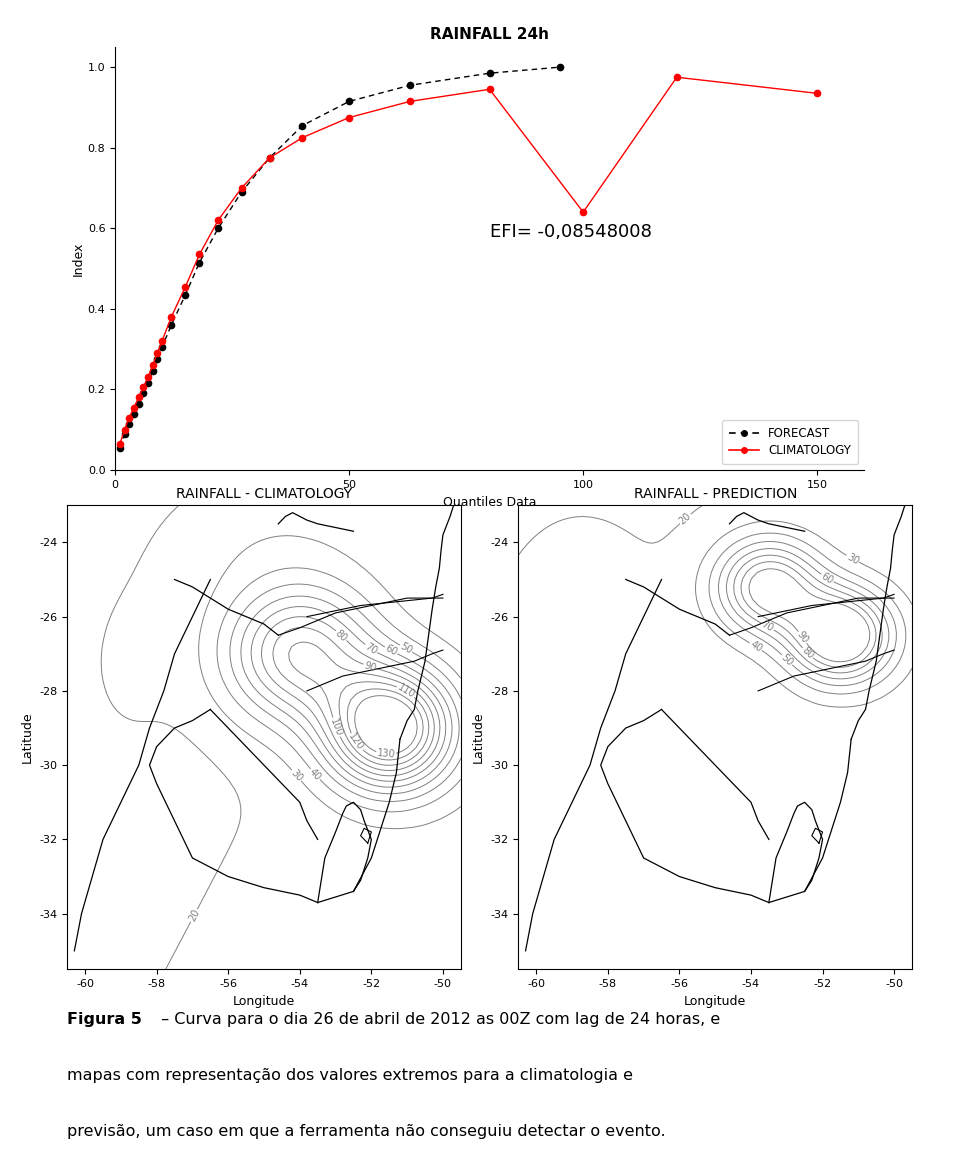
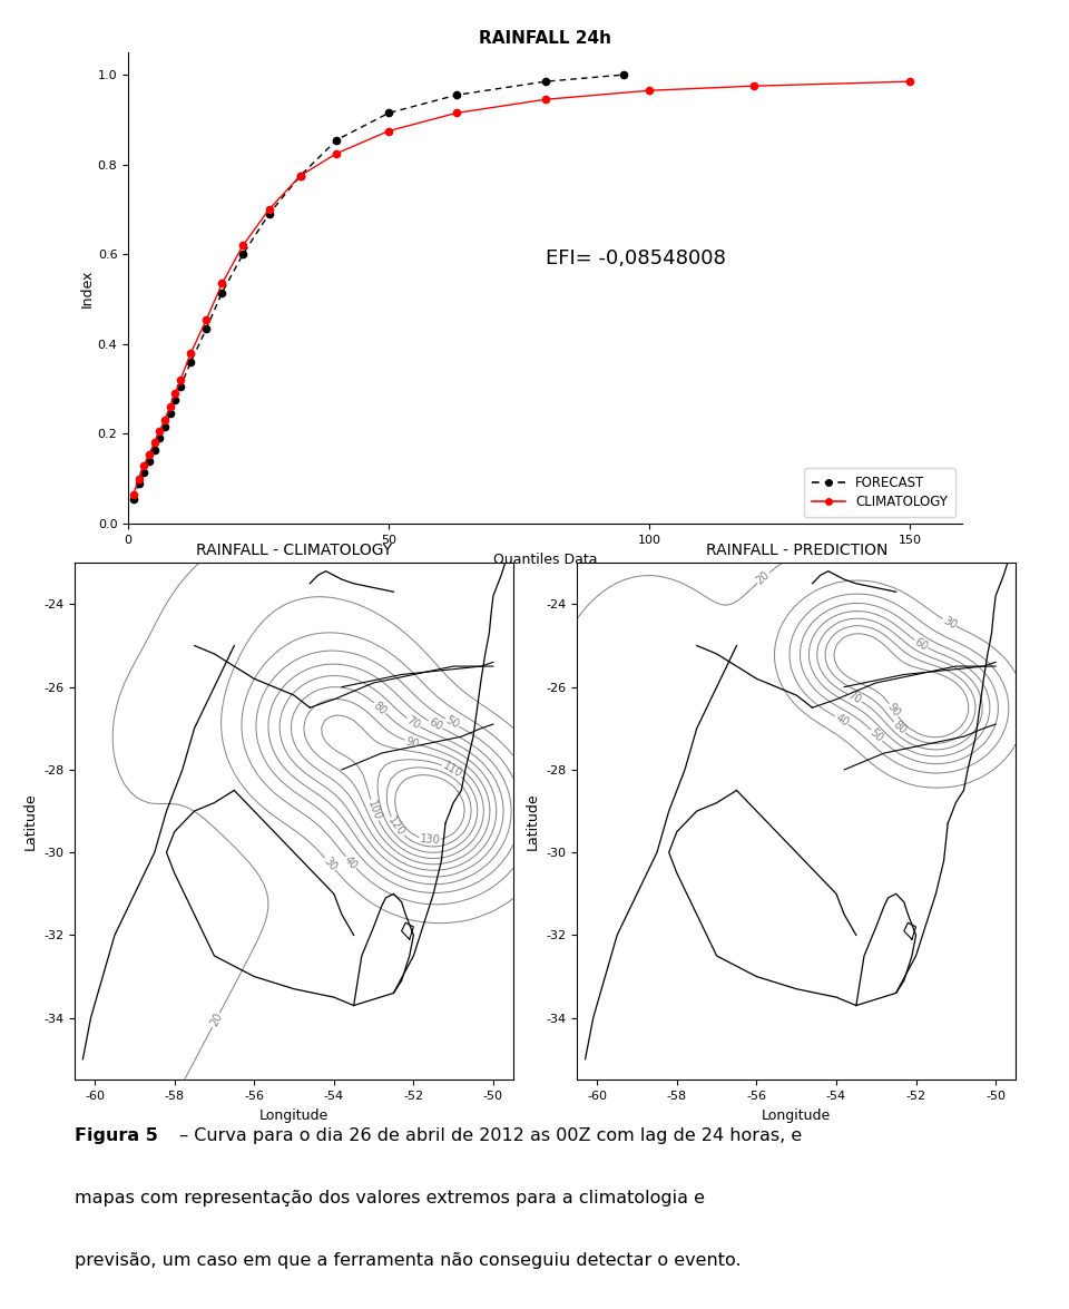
RAINFALL 24h/CLIMATOLOGY/100: 0.640 -> 0.965
RAINFALL 24h/CLIMATOLOGY/150: 0.935 -> 0.985
